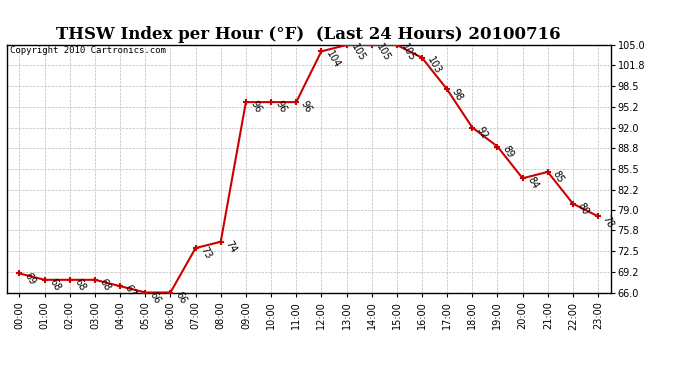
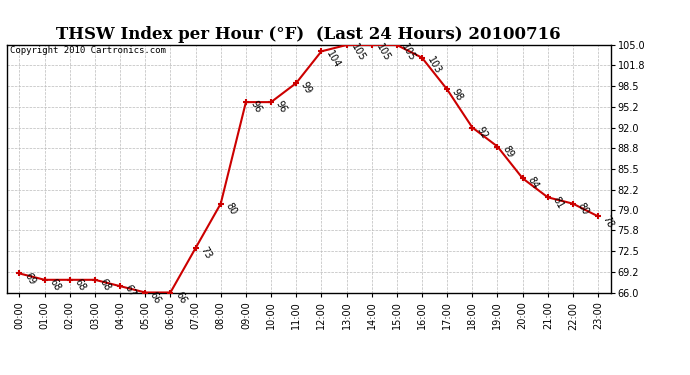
08:00: 74 -> 80
11:00: 96 -> 99
21:00: 85 -> 81
